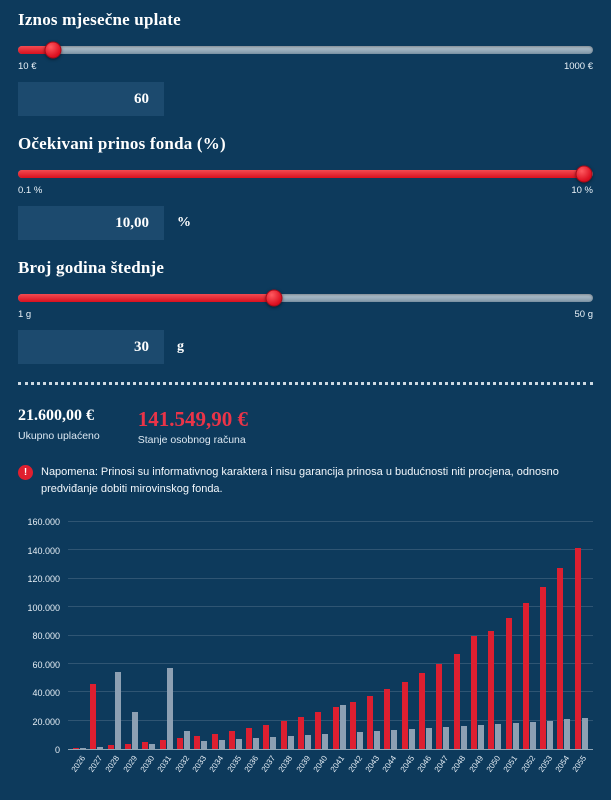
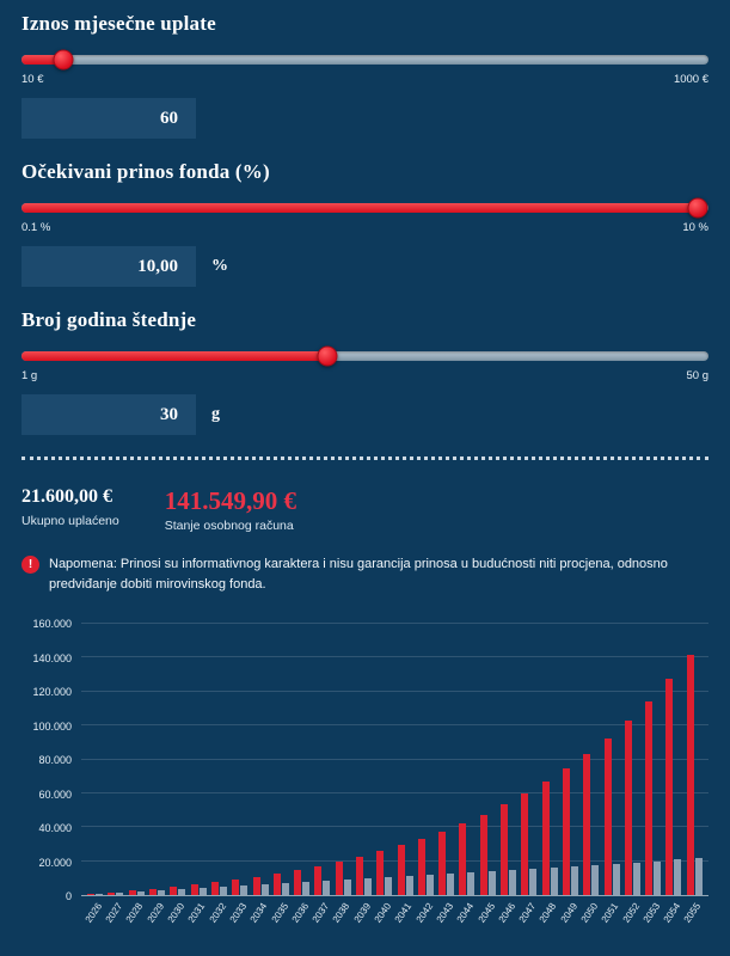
Stanje osobnog računa/2027: 46000 -> 2000
Ukupno uplaćeno/2028: 54000 -> 2000
Ukupno uplaćeno/2029: 26000 -> 3000
Ukupno uplaćeno/2031: 57000 -> 4000
Ukupno uplaćeno/2032: 13000 -> 5000
Ukupno uplaćeno/2041: 31000 -> 12000
Stanje osobnog računa/2049: 80000 -> 74000
